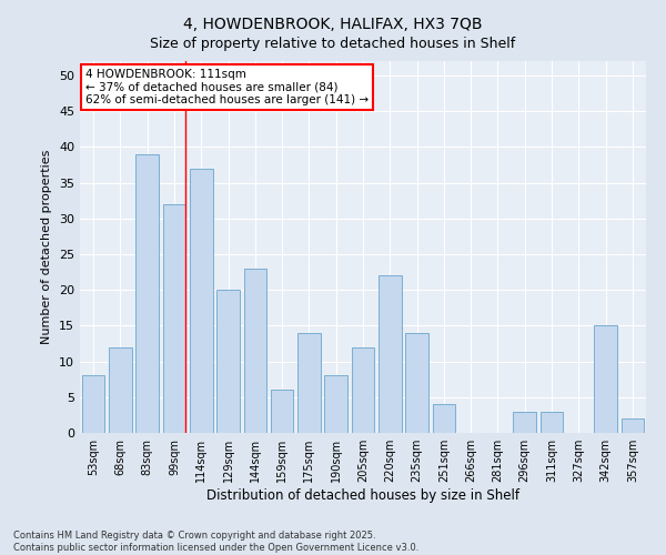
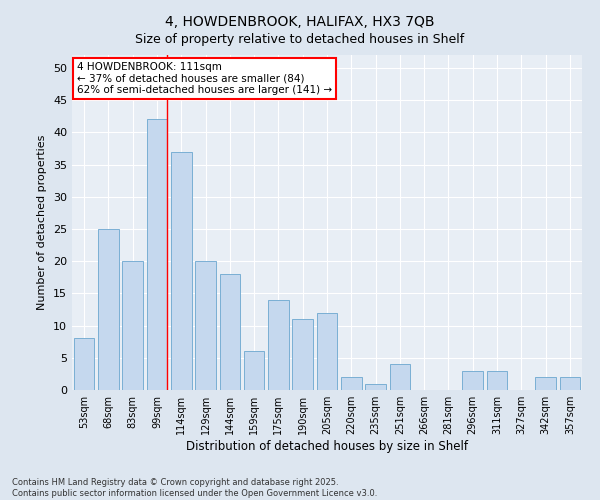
68sqm: 12 -> 25
83sqm: 39 -> 20
99sqm: 32 -> 42
144sqm: 23 -> 18
190sqm: 8 -> 11
220sqm: 22 -> 2
235sqm: 14 -> 1
342sqm: 15 -> 2
